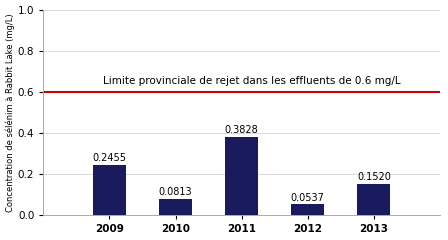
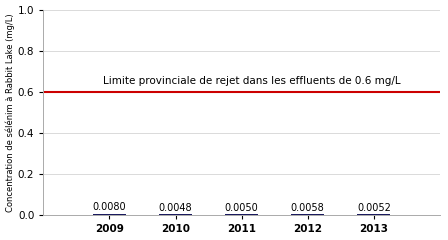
2009: 0.2455 -> 0.0080
2010: 0.0813 -> 0.0048
2011: 0.3828 -> 0.0050
2012: 0.0537 -> 0.0058
2013: 0.1520 -> 0.0052
